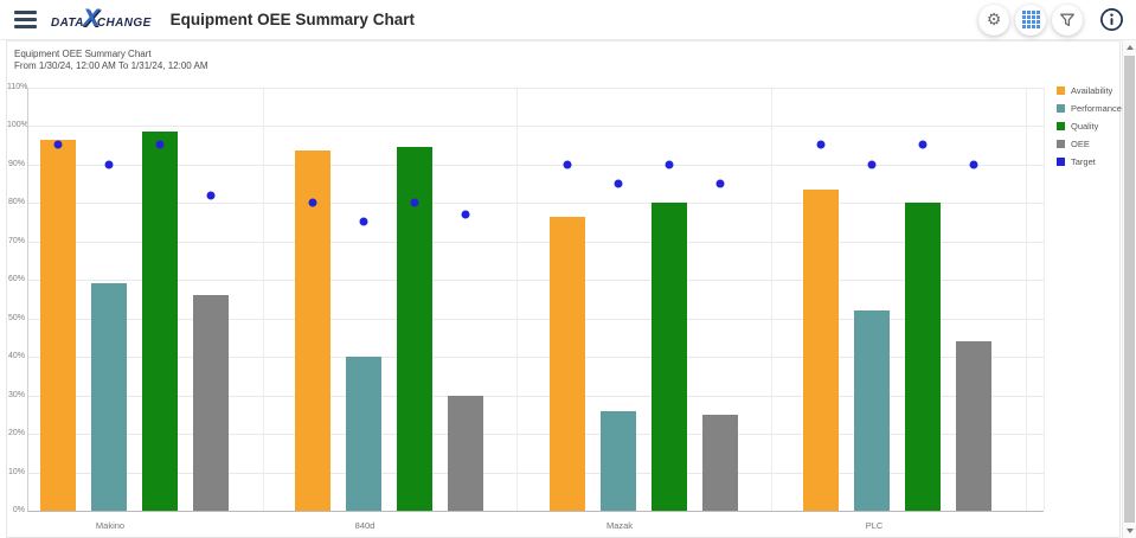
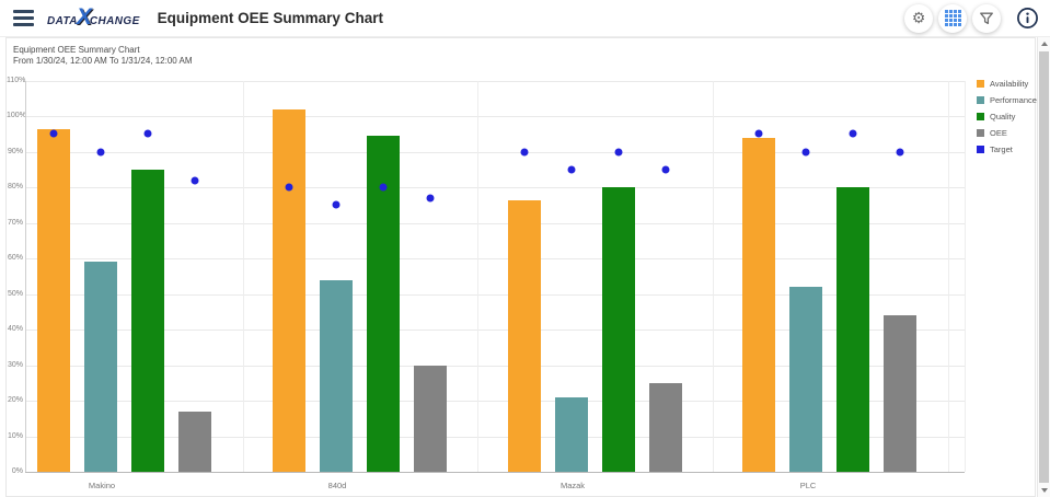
Quality/Makino: 98% -> 85%
OEE/Makino: 56% -> 17%
Availability/840d: 94% -> 102%
Performance/840d: 40% -> 54%
Performance/Mazak: 26% -> 21%
Availability/PLC: 84% -> 94%
